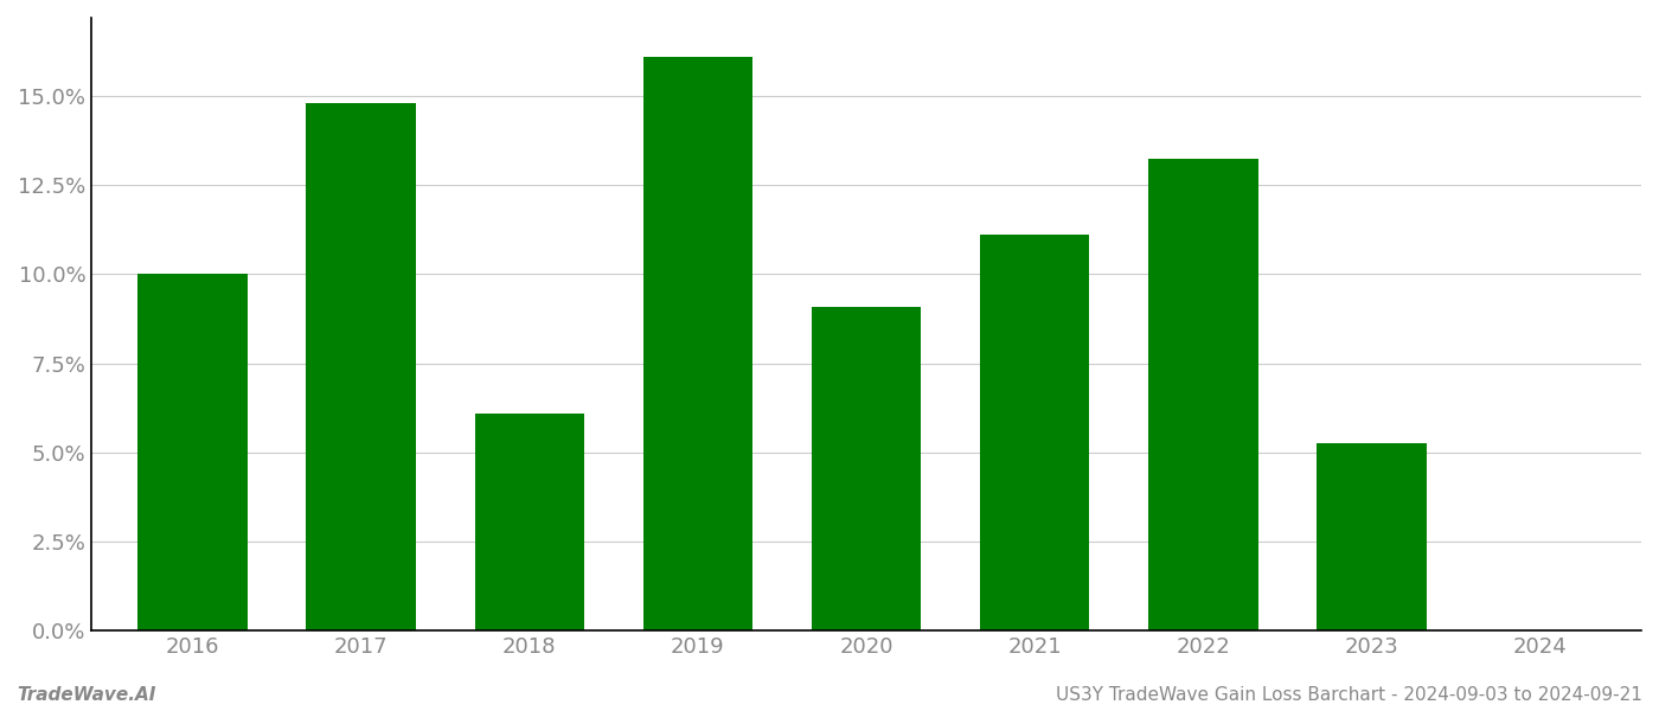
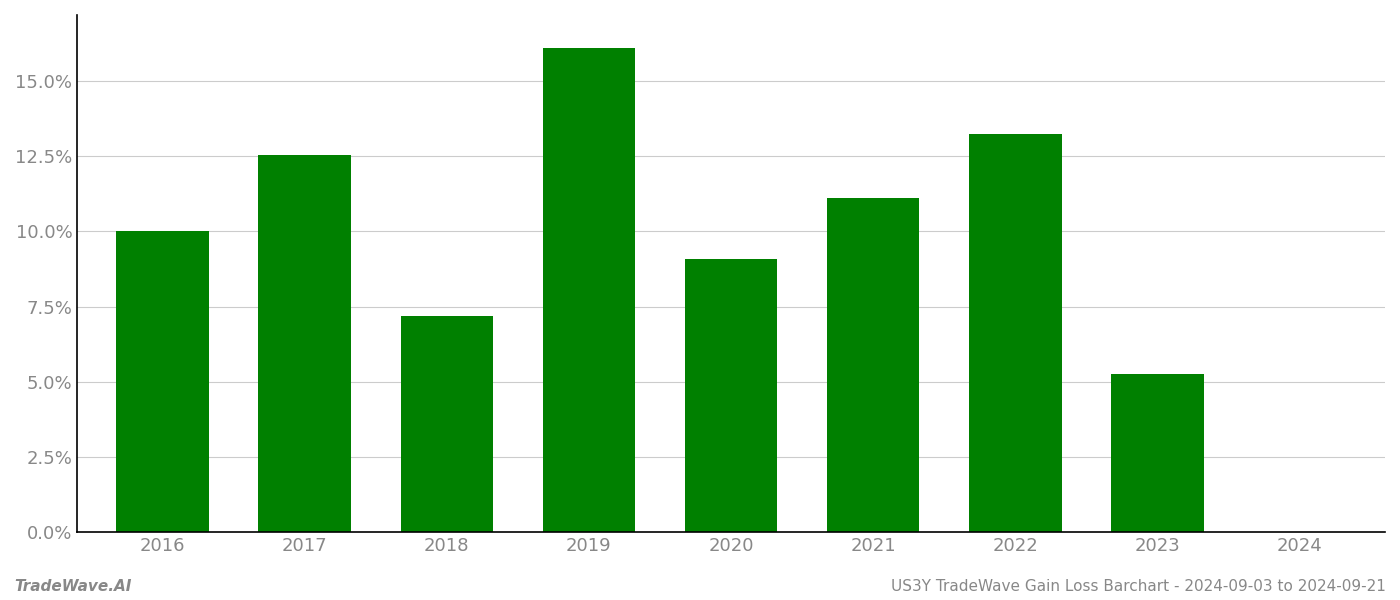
2017: 14.80% -> 12.55%
2018: 6.10% -> 7.20%
